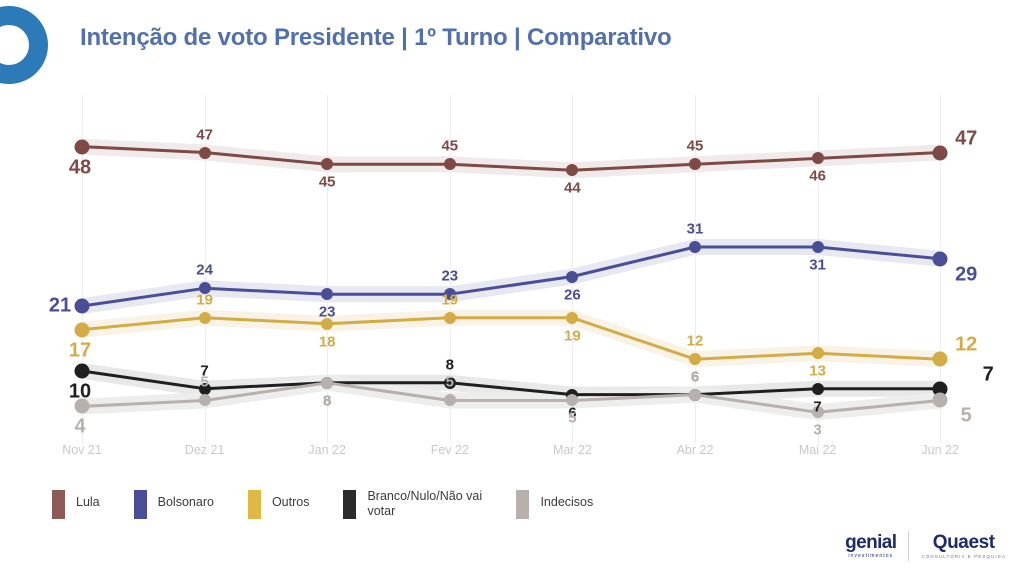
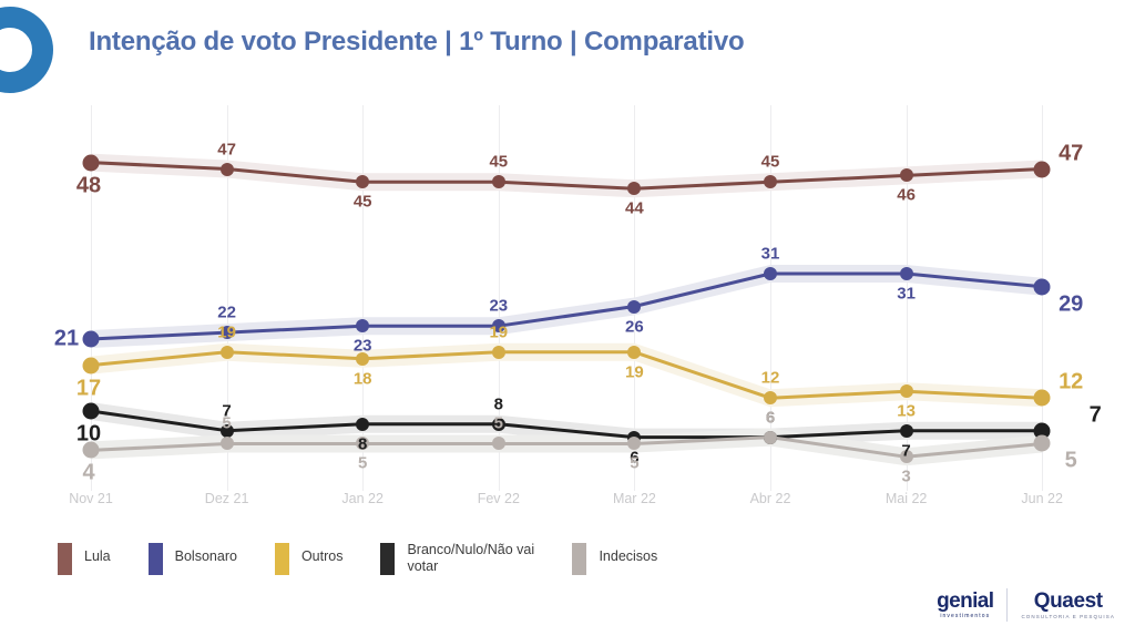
Bolsonaro/Dez 21: 24 -> 22
Indecisos/Jan 22: 8 -> 5
